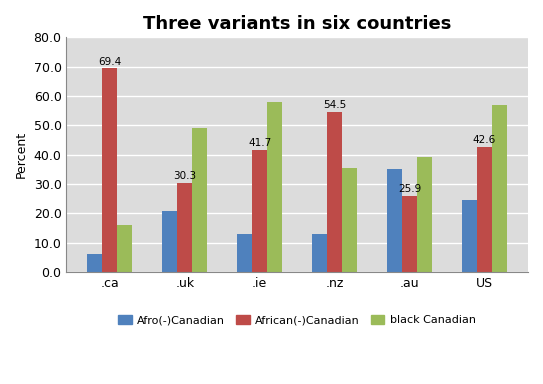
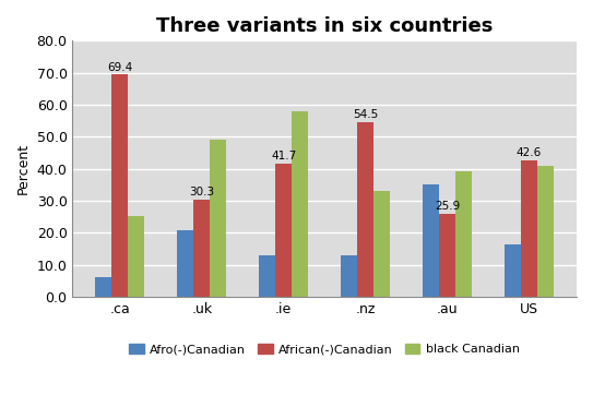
black Canadian/.ca: 16.0 -> 25.2
black Canadian/.nz: 35.5 -> 33.0
Afro(-)Canadian/US: 24.5 -> 16.3
black Canadian/US: 57.0 -> 40.8
